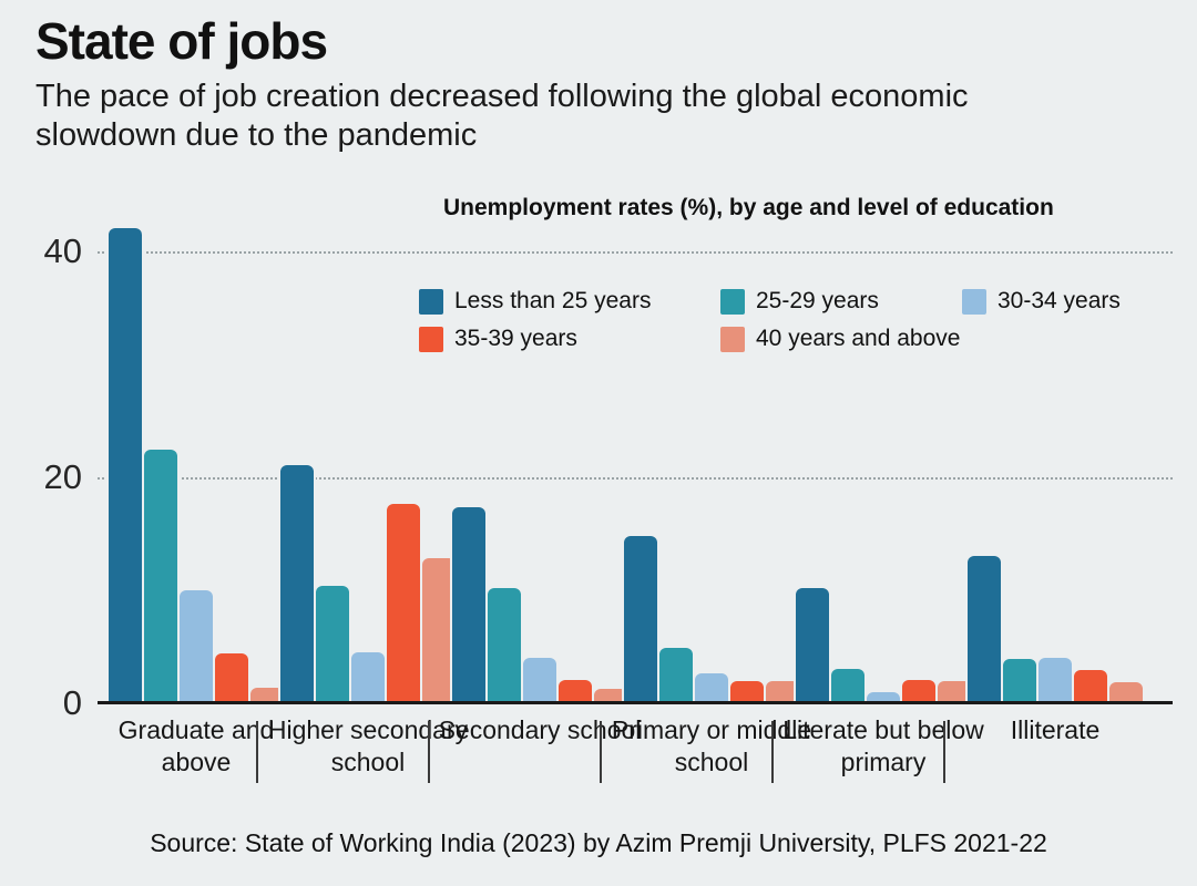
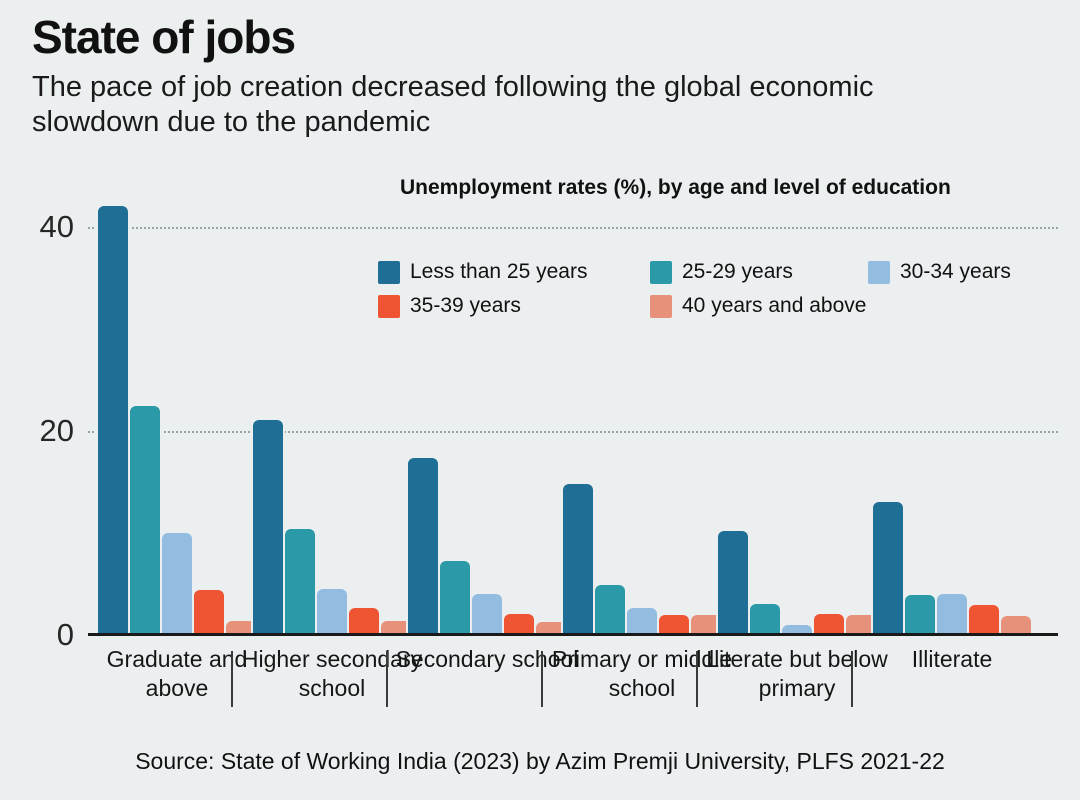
35-39 years/Higher secondary school: 17.6 -> 2.6
40 years and above/Higher secondary school: 12.8 -> 1.4
25-29 years/Secondary school: 10.2 -> 7.3
